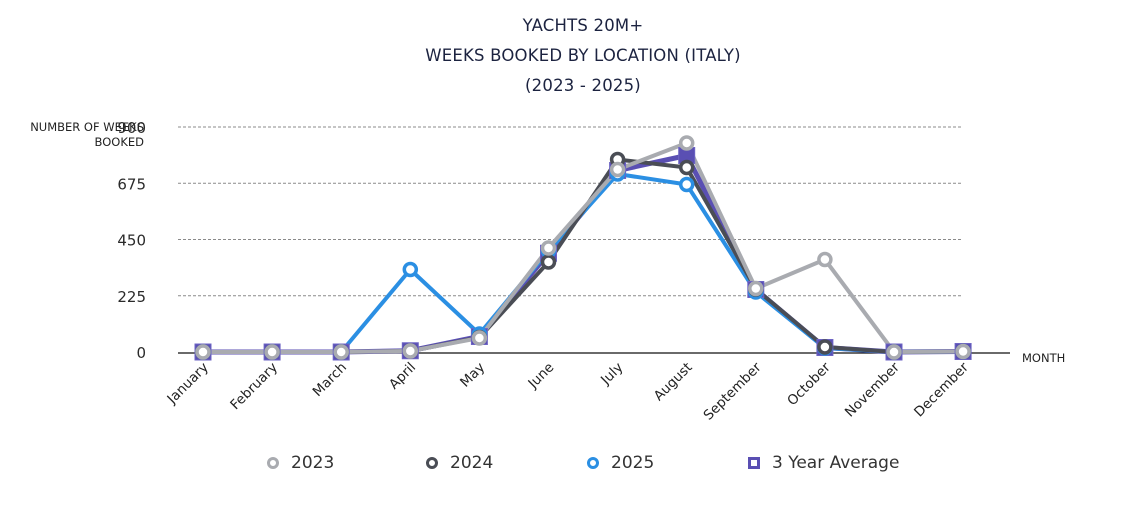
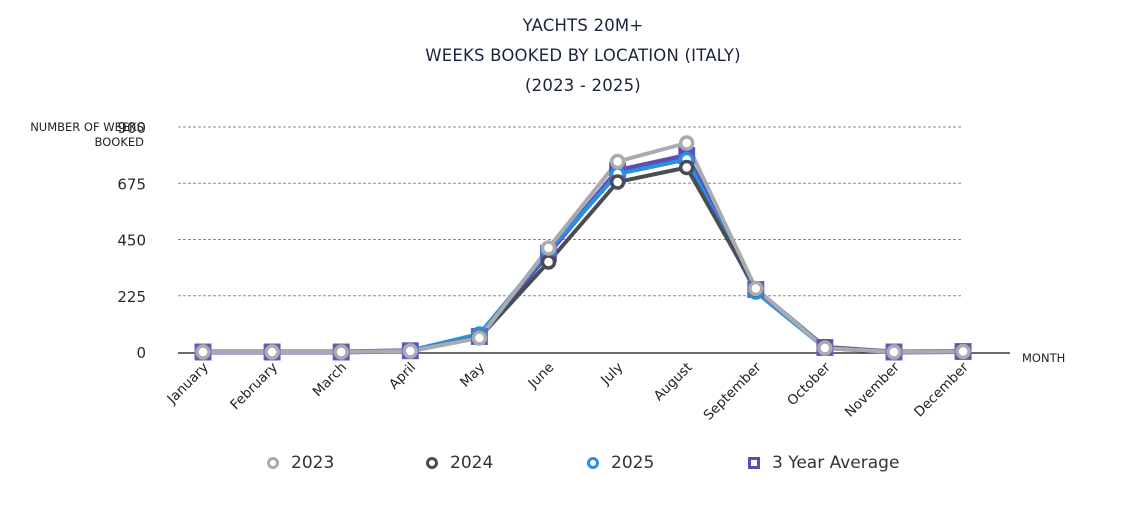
2025/April: 330 -> 10
2024/July: 770 -> 680
2023/July: 730 -> 760
2025/August: 670 -> 770
2023/October: 370 -> 20
